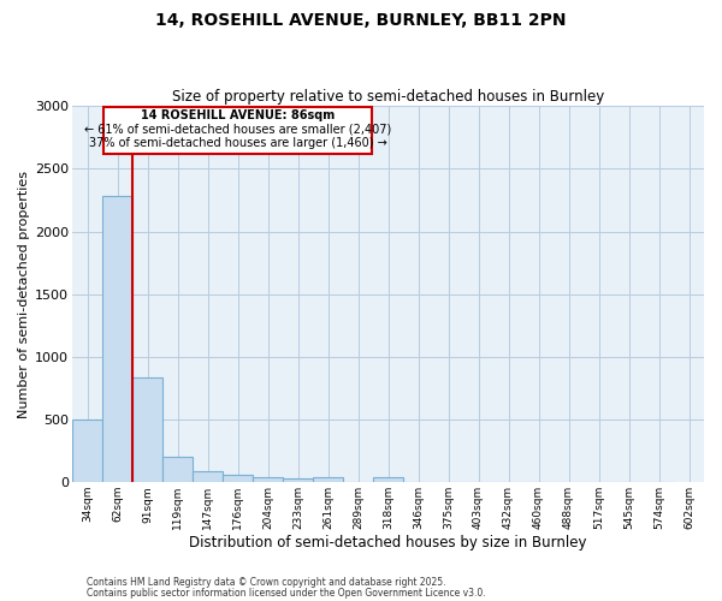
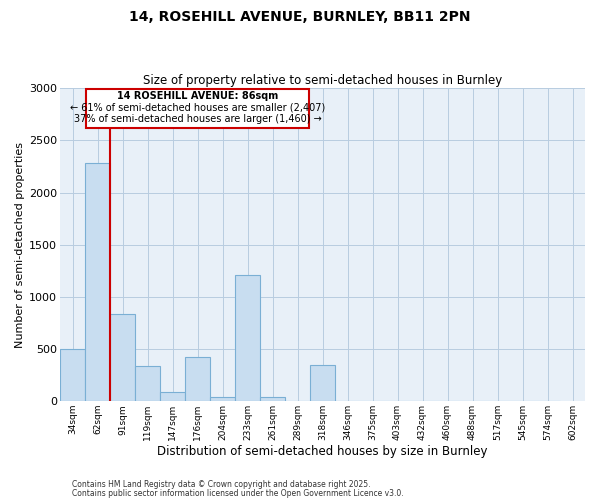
119sqm: 200 -> 340
176sqm: 60 -> 420
233sqm: 40 -> 1210
318sqm: 40 -> 350
